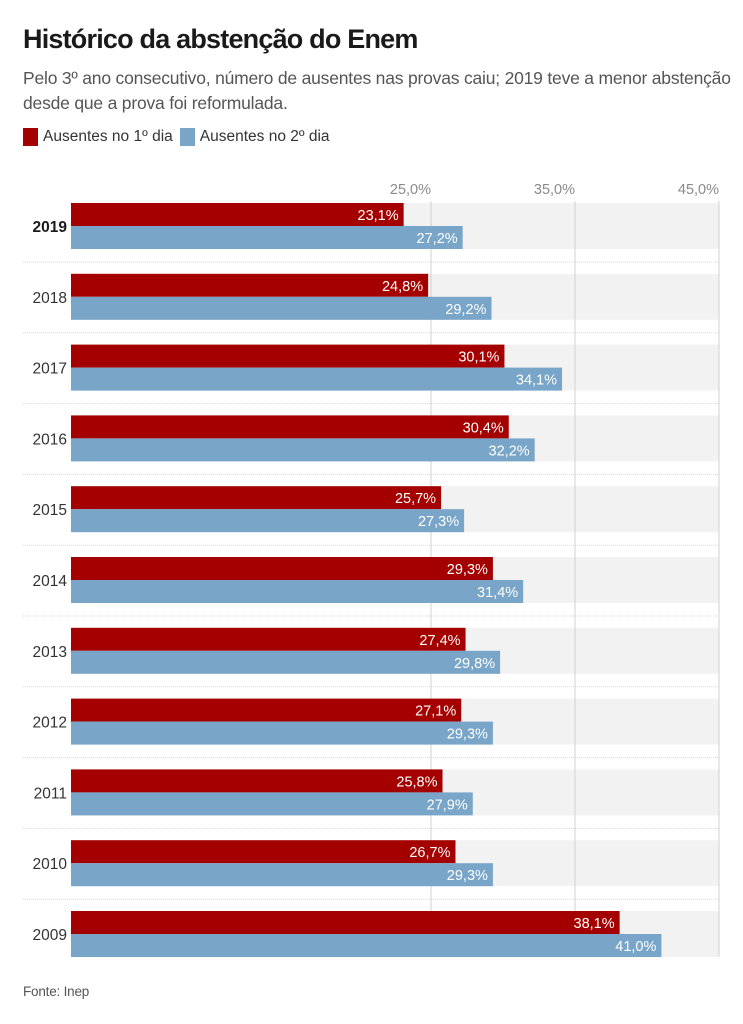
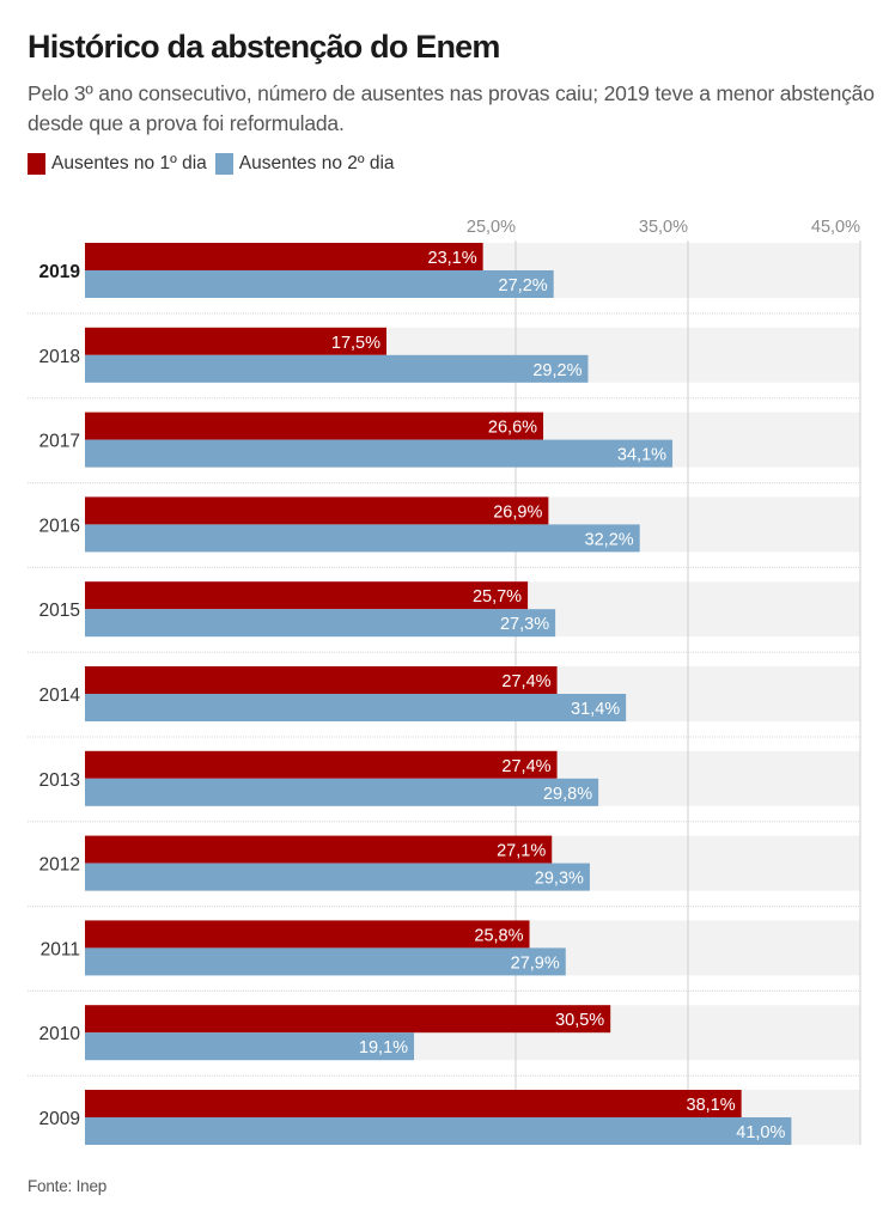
Ausentes no 1º dia/2018: 24,8% -> 17,5%
Ausentes no 1º dia/2017: 30,1% -> 26,6%
Ausentes no 1º dia/2016: 30,4% -> 26,9%
Ausentes no 1º dia/2014: 29,3% -> 27,4%
Ausentes no 1º dia/2010: 26,7% -> 30,5%
Ausentes no 2º dia/2010: 29,3% -> 19,1%
